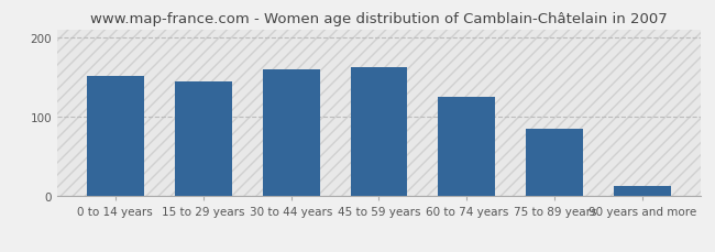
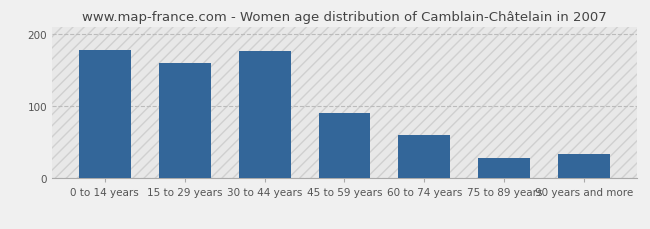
0 to 14 years: 152 -> 178
15 to 29 years: 145 -> 160
30 to 44 years: 160 -> 176
45 to 59 years: 163 -> 90
60 to 74 years: 125 -> 60
75 to 89 years: 85 -> 28
90 years and more: 13 -> 34
